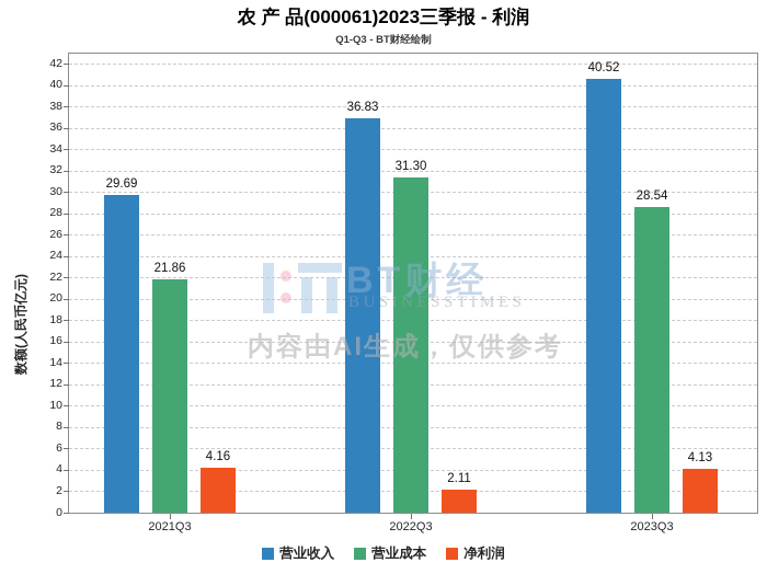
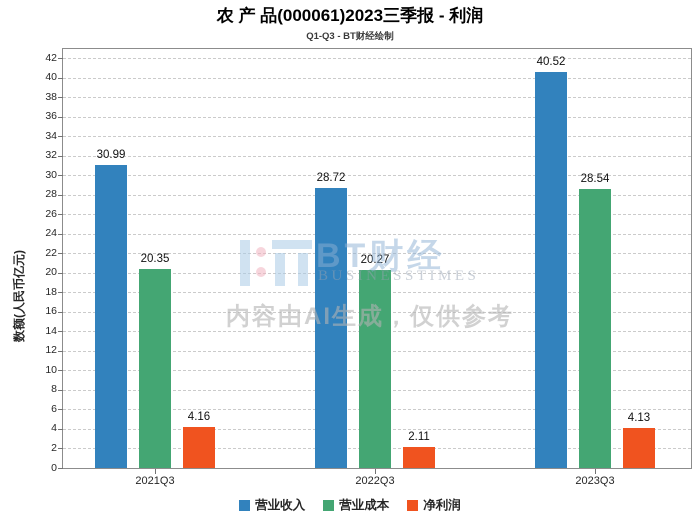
营业收入/2021Q3: 29.69 -> 30.99
营业成本/2021Q3: 21.86 -> 20.35
营业收入/2022Q3: 36.83 -> 28.72
营业成本/2022Q3: 31.30 -> 20.27
